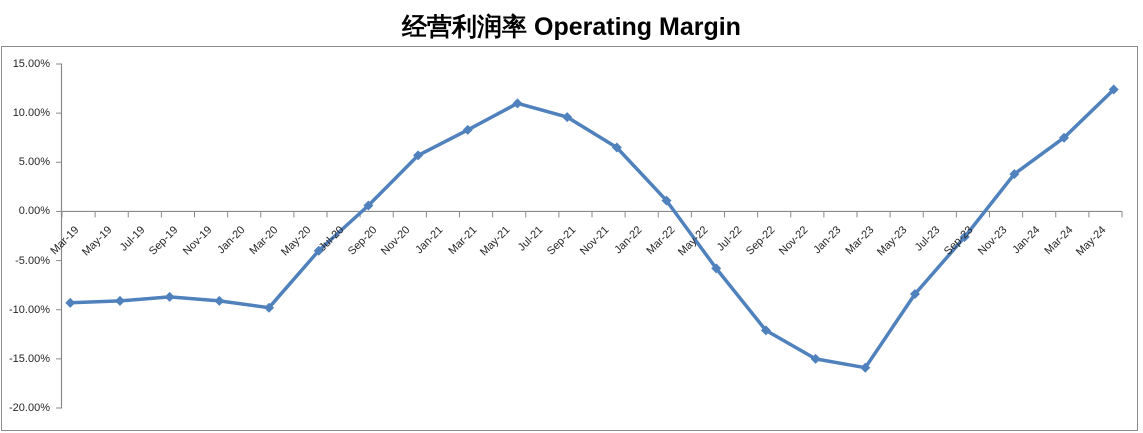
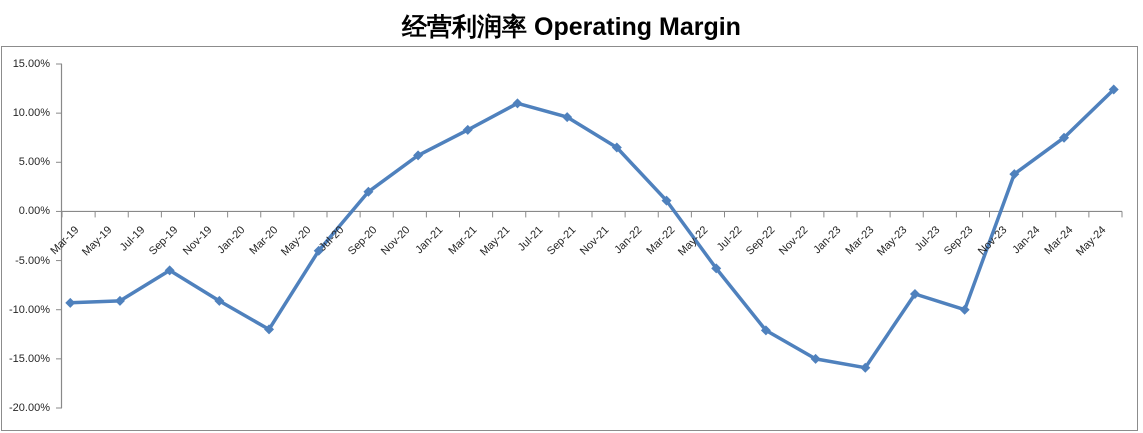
Sep-19: -9% -> -6%
Mar-20: -10% -> -12%
Sep-20: 1% -> 2%
Sep-23: -3% -> -10%
